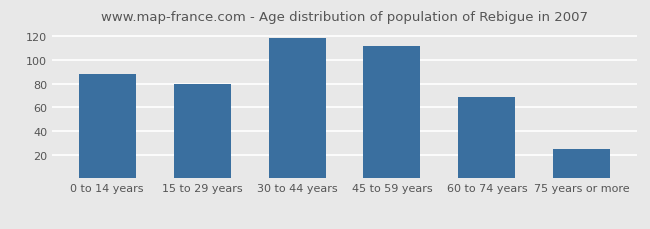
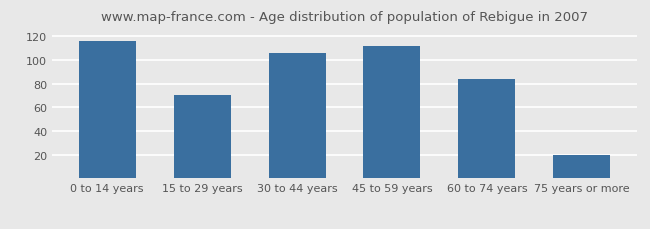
0 to 14 years: 88 -> 116
15 to 29 years: 80 -> 70
30 to 44 years: 118 -> 106
60 to 74 years: 69 -> 84
75 years or more: 25 -> 20
